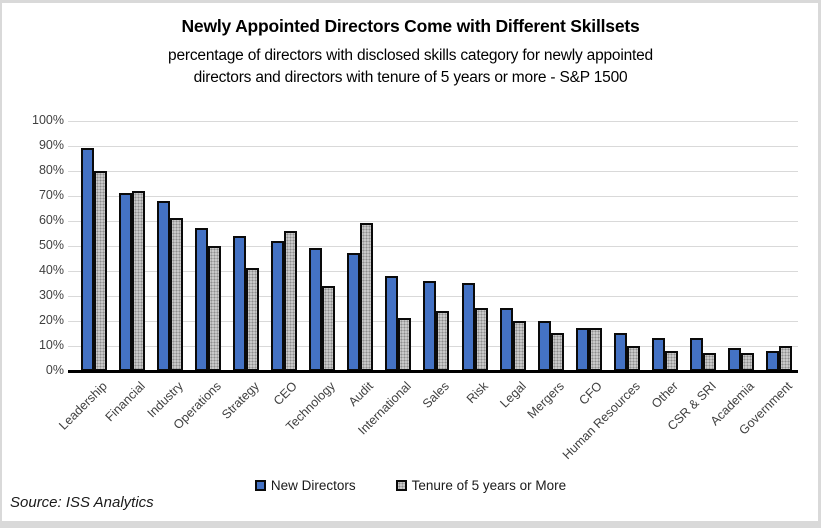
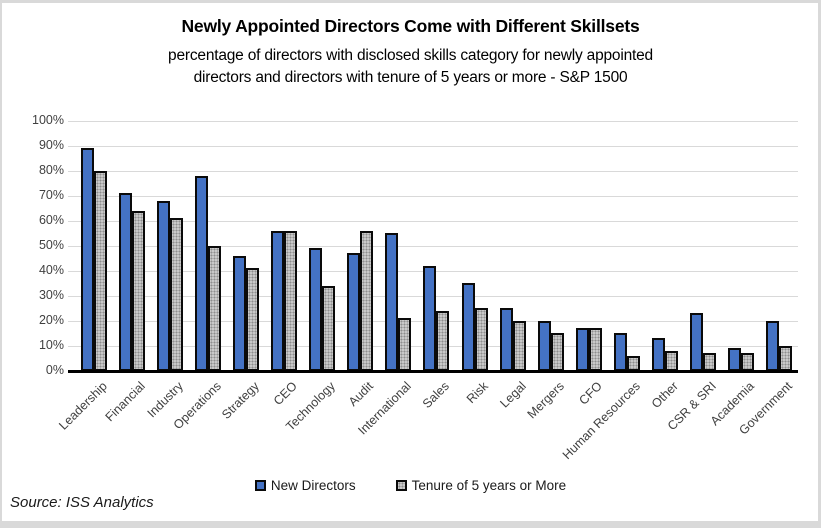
Tenure of 5 years or More/Financial: 72% -> 64%
New Directors/Operations: 57% -> 78%
New Directors/Strategy: 54% -> 46%
New Directors/CEO: 52% -> 56%
Tenure of 5 years or More/Audit: 59% -> 56%
New Directors/International: 38% -> 55%
New Directors/Sales: 36% -> 42%
Tenure of 5 years or More/Human Resources: 10% -> 6%
New Directors/CSR & SRI: 13% -> 23%
New Directors/Government: 8% -> 20%
